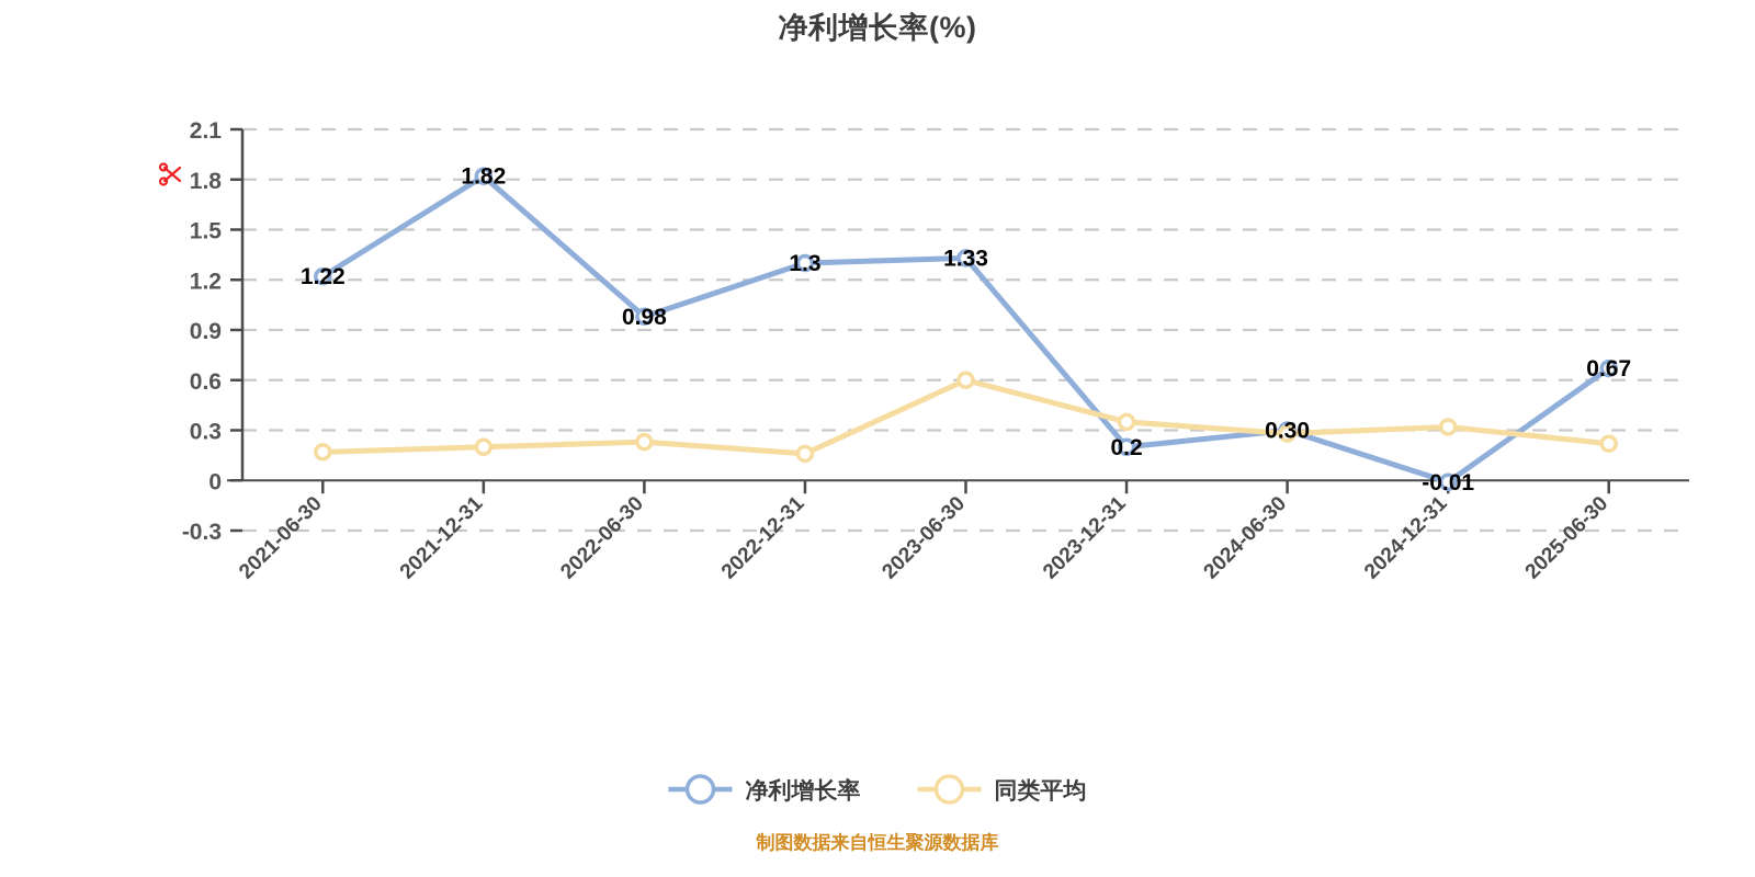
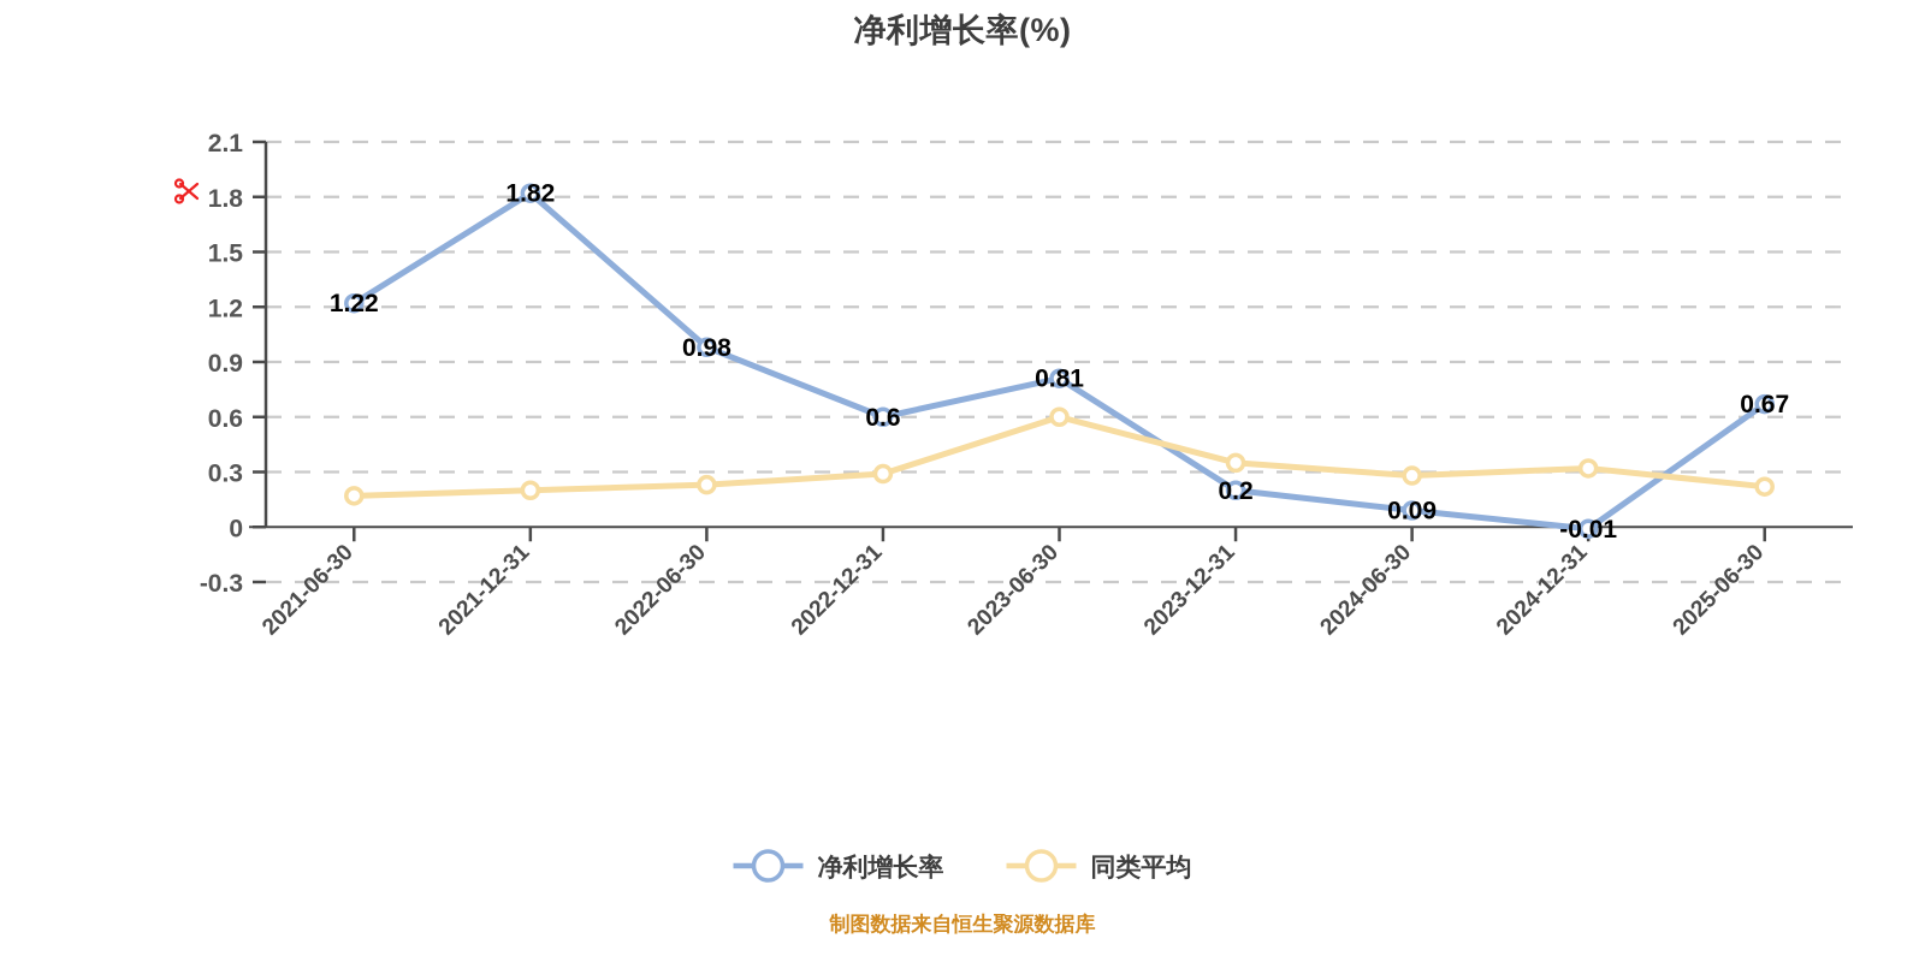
净利增长率/2022-12-31: 1.3 -> 0.6
同类平均/2022-12-31: 0.16 -> 0.29
净利增长率/2023-06-30: 1.33 -> 0.81
净利增长率/2024-06-30: 0.30 -> 0.09
